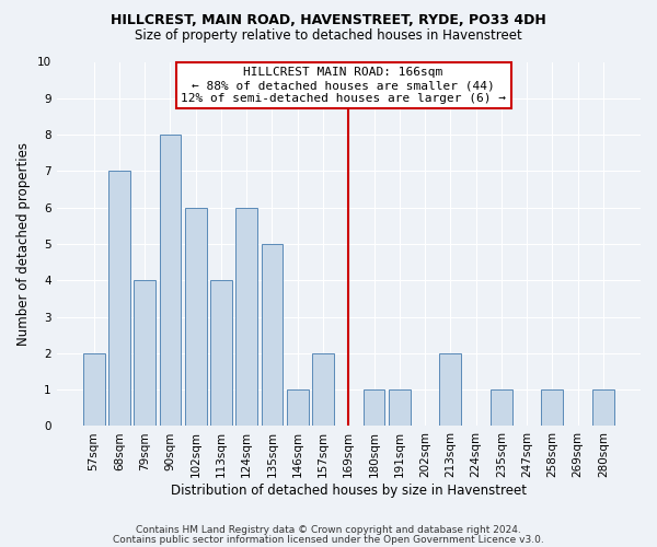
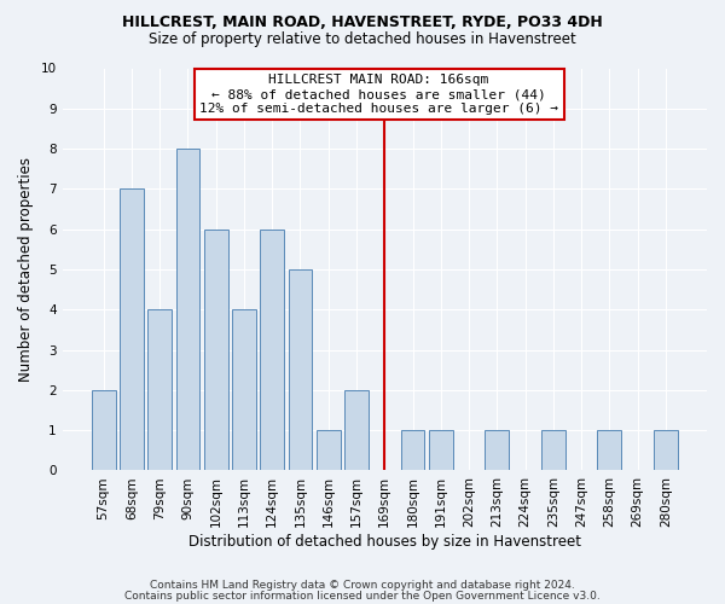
213sqm: 2 -> 1
